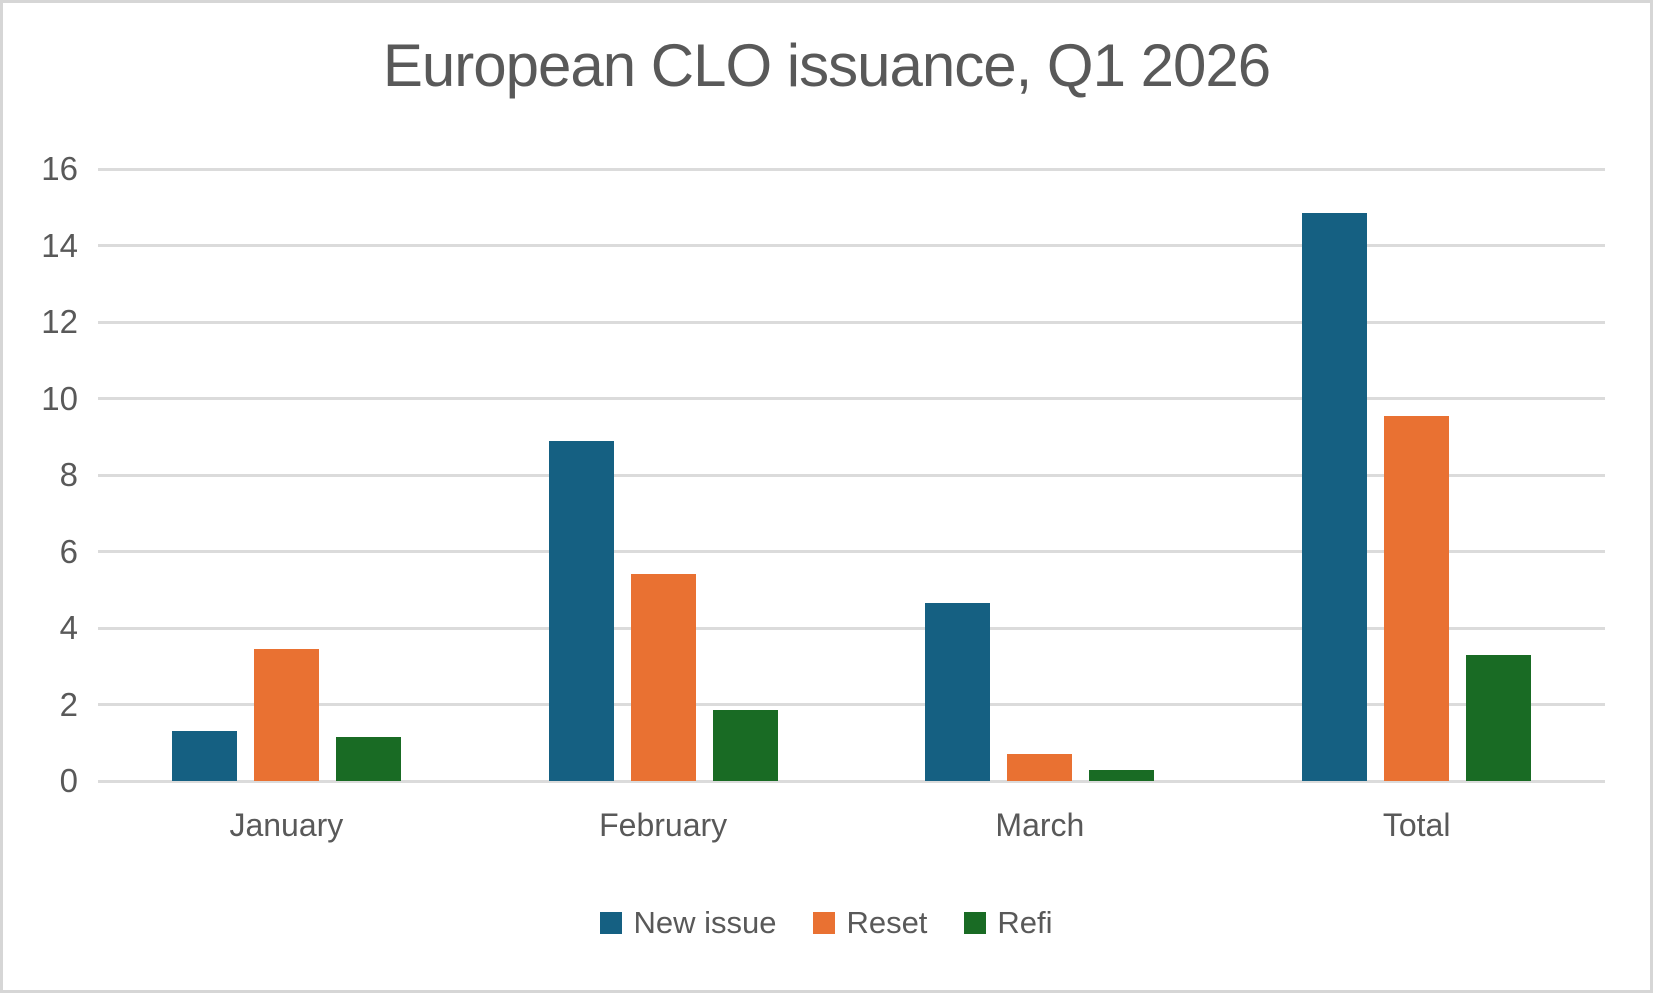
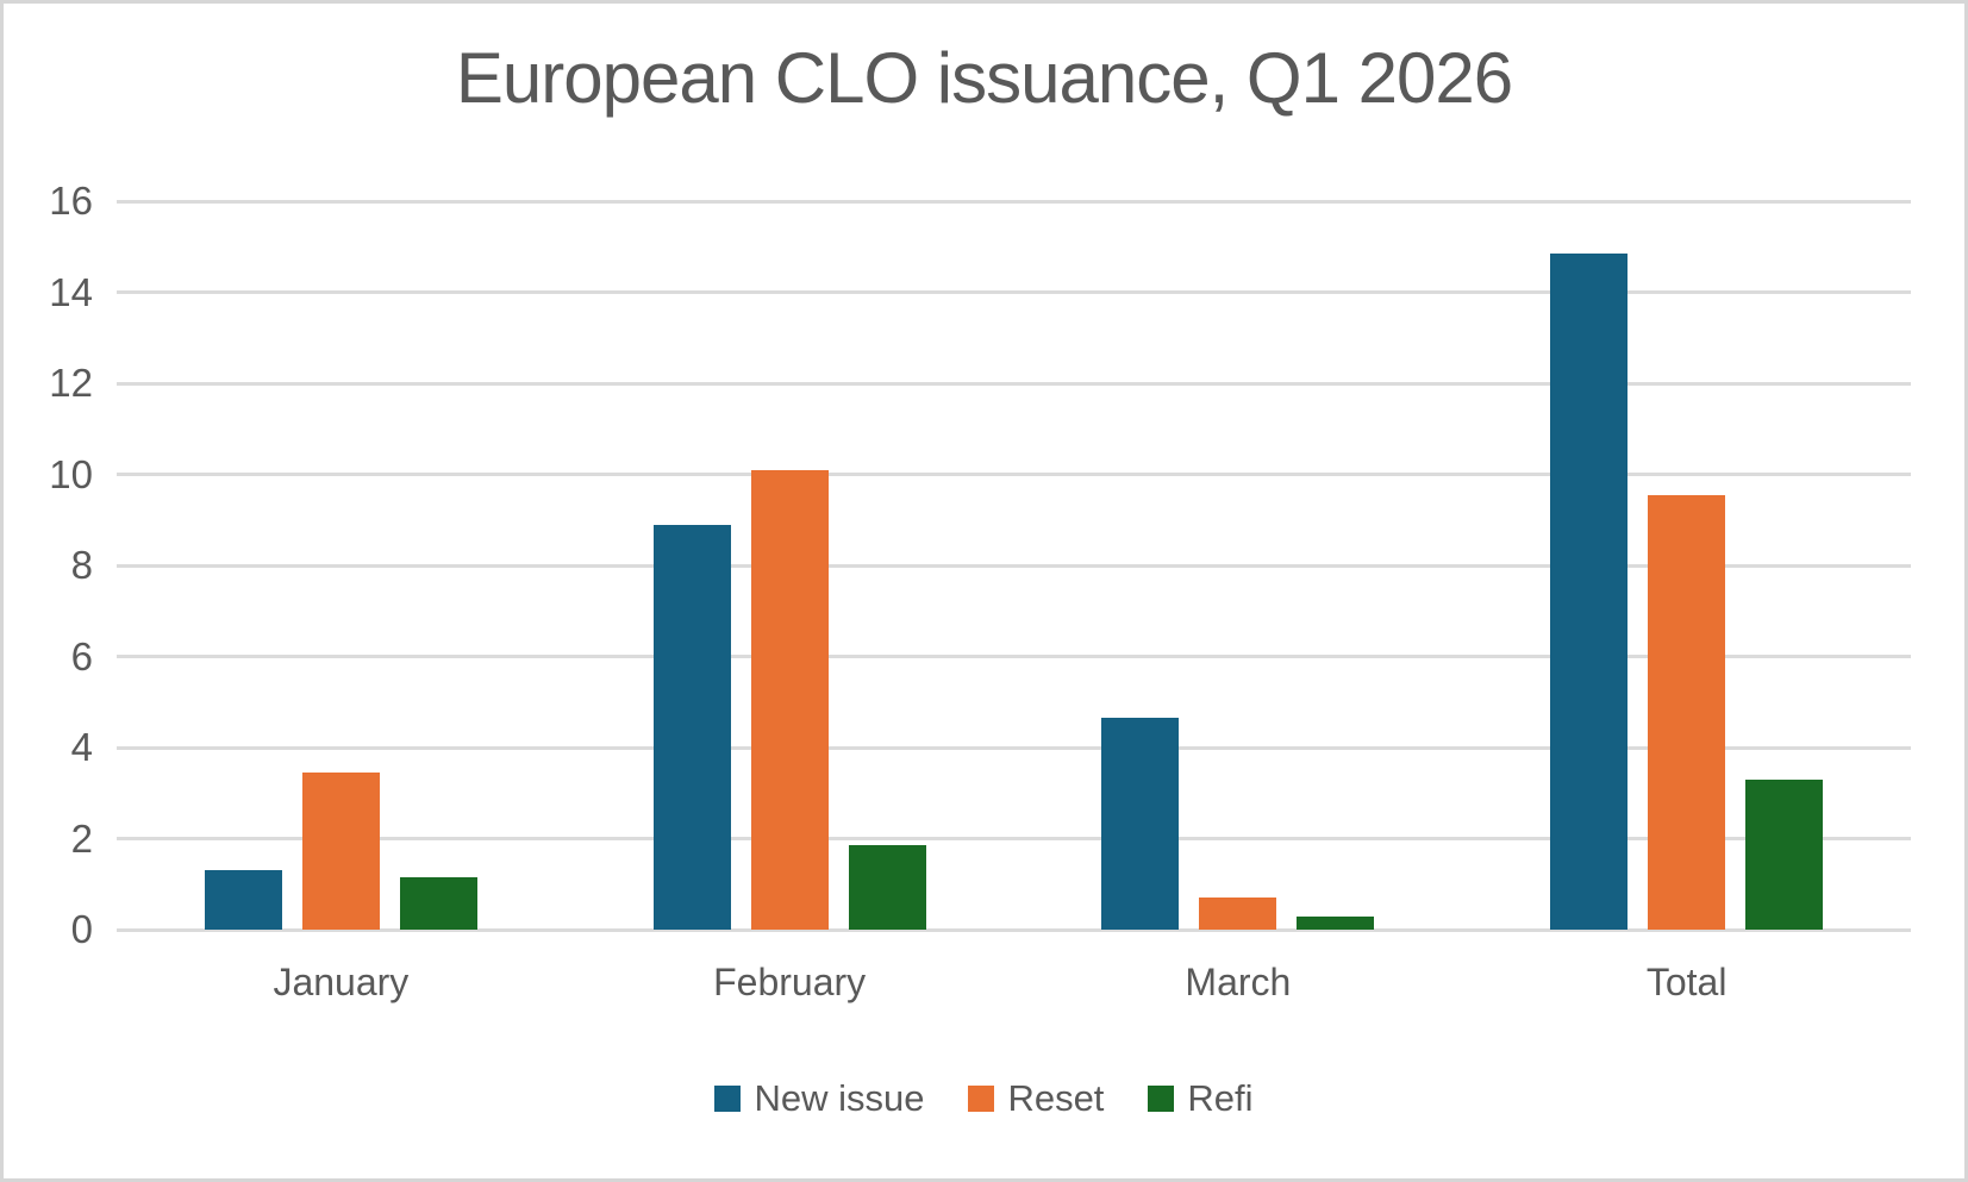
Reset/February: 5.4 -> 10.1
